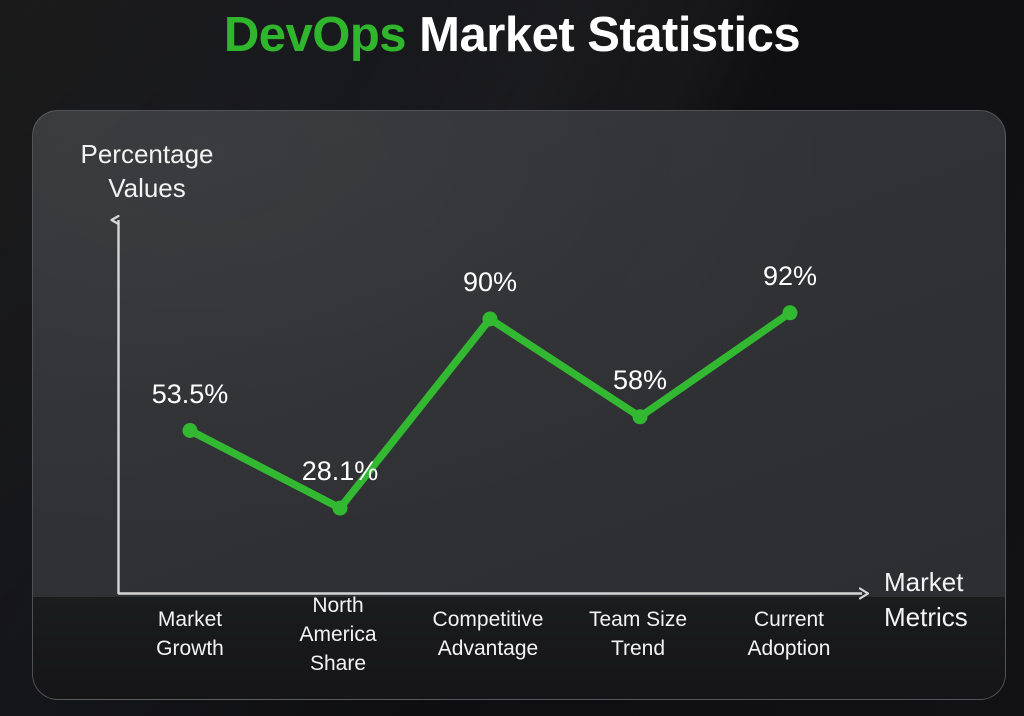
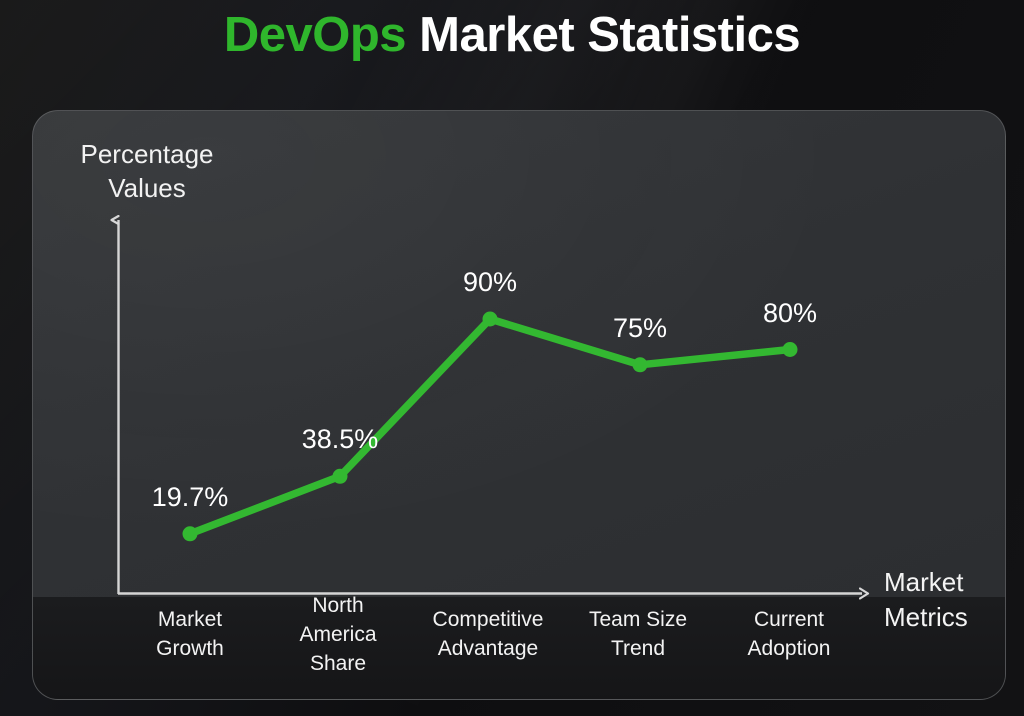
Market Growth: 53.5% -> 19.7%
North America Share: 28.1% -> 38.5%
Team Size Trend: 58% -> 75%
Current Adoption: 92% -> 80%
